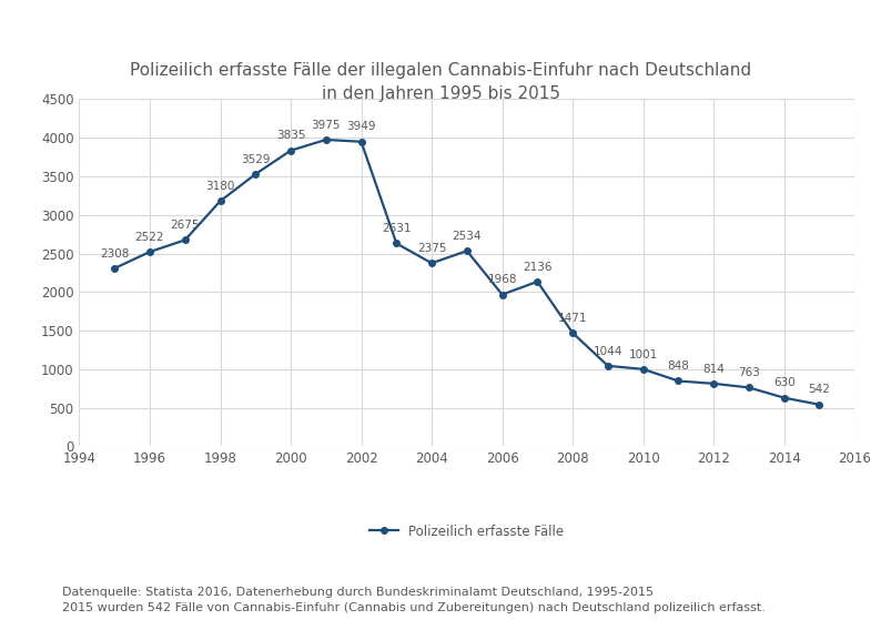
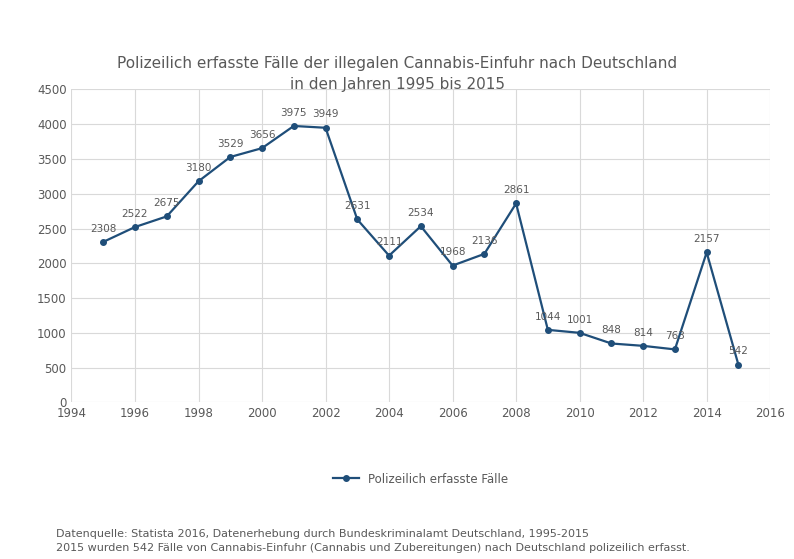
2000: 3835 -> 3656
2004: 2375 -> 2111
2008: 1471 -> 2861
2014: 630 -> 2157
